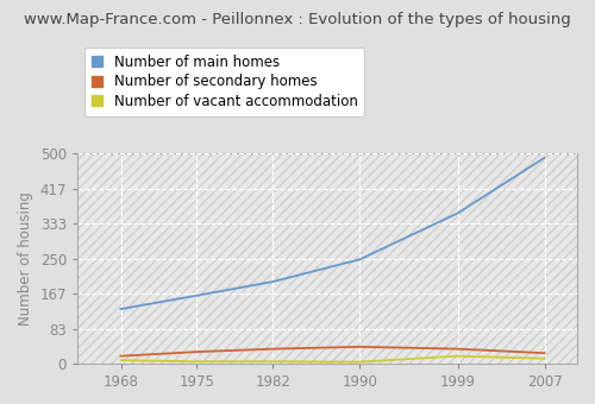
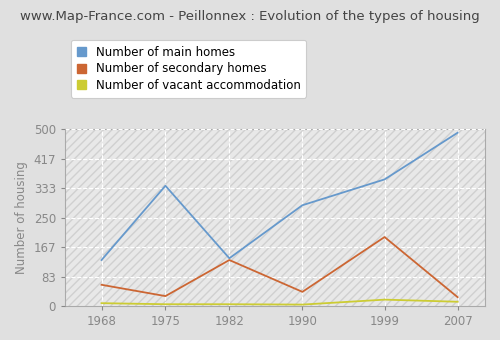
Number of secondary homes/1968: 18 -> 60
Number of main homes/1975: 162 -> 340
Number of main homes/1982: 195 -> 135
Number of secondary homes/1982: 35 -> 130
Number of main homes/1990: 248 -> 285
Number of secondary homes/1999: 35 -> 195
